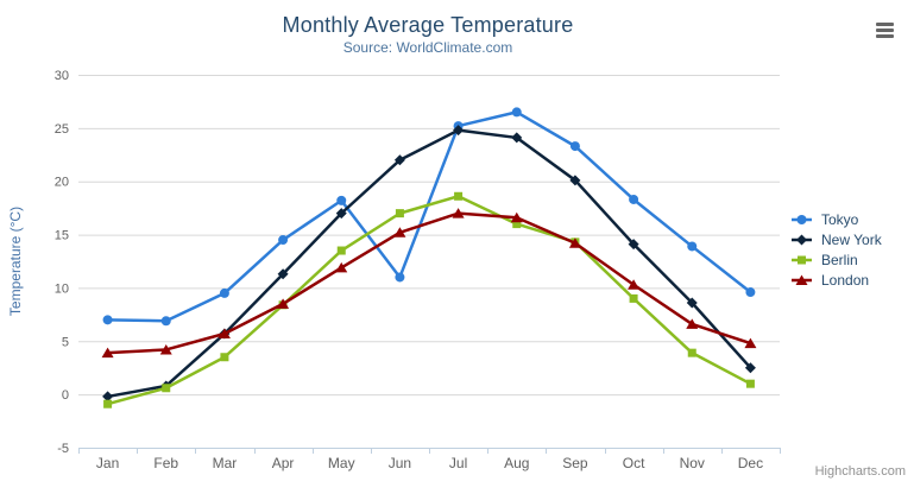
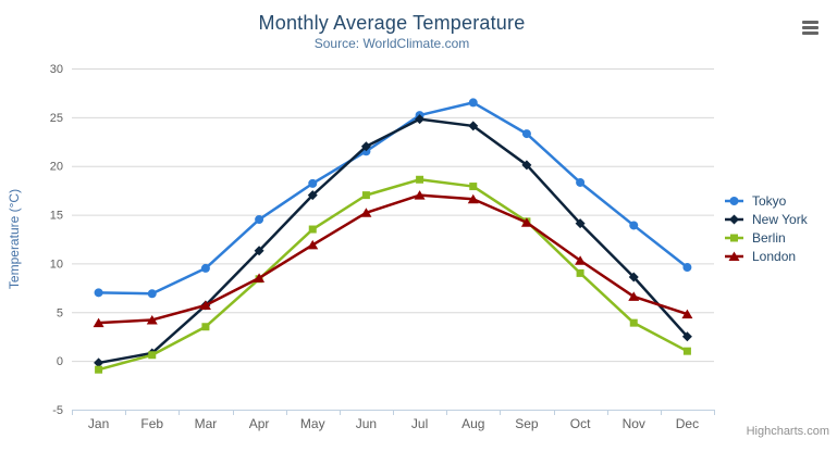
Tokyo/Jun: 11 -> 22
Berlin/Aug: 16 -> 18
